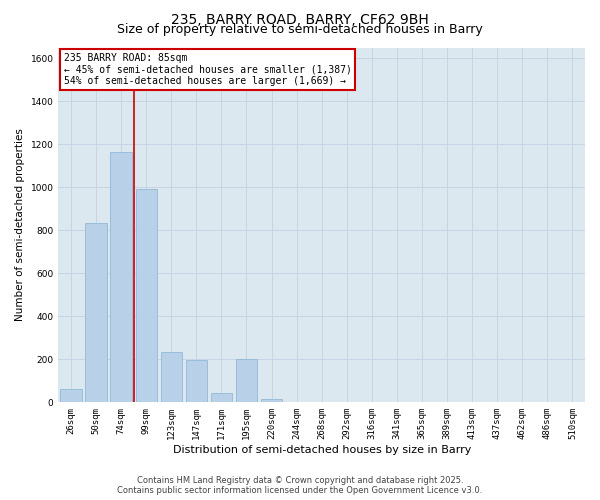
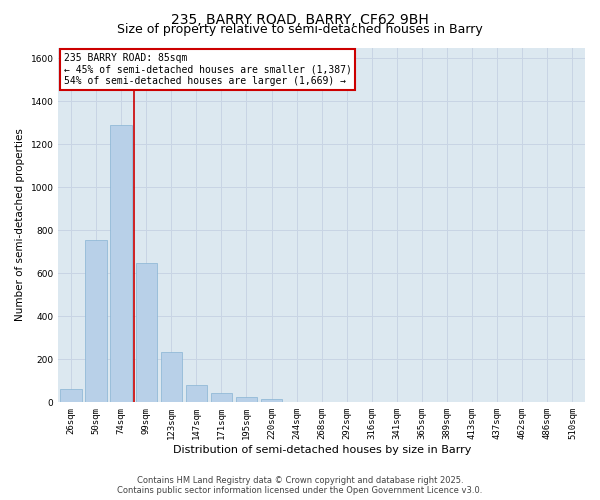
50sqm: 835 -> 755
74sqm: 1165 -> 1290
99sqm: 990 -> 650
147sqm: 195 -> 80
195sqm: 200 -> 25
